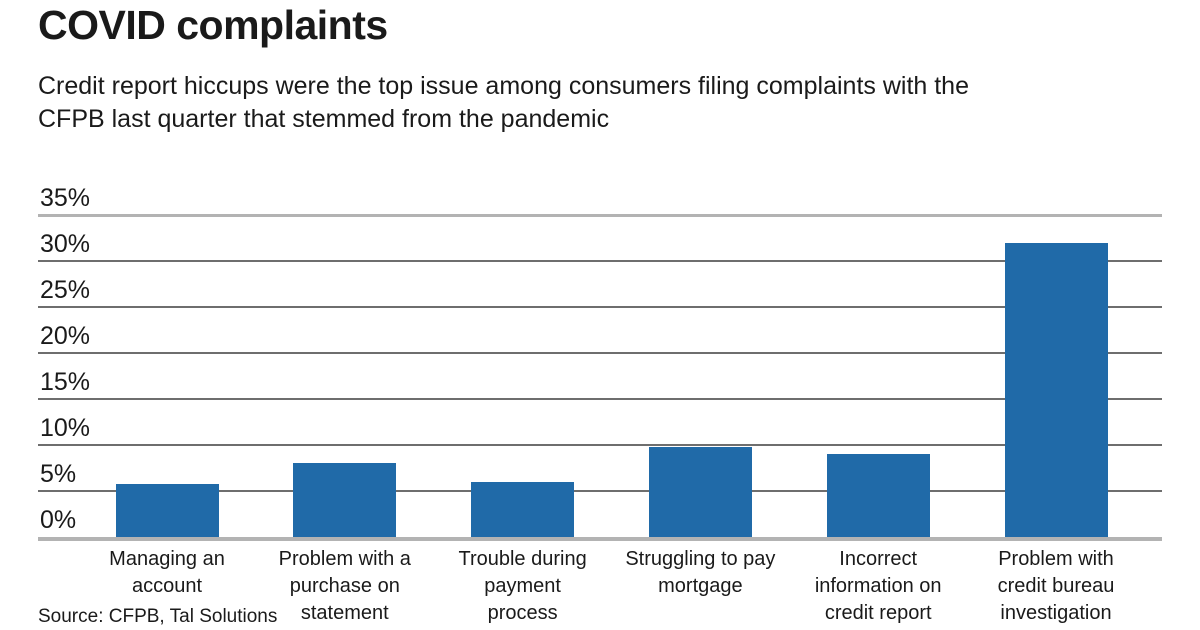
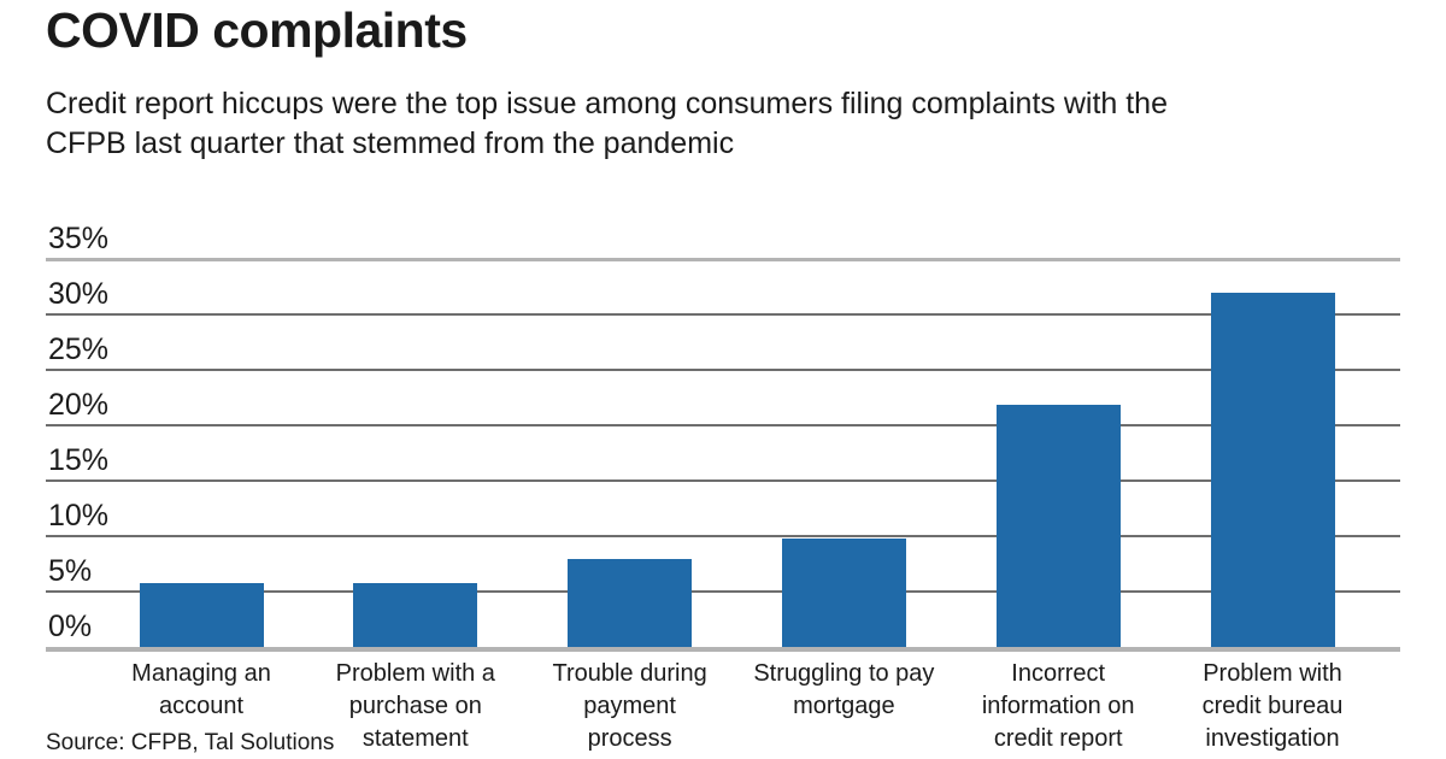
Problem with a purchase on statement: 8% -> 6%
Trouble during payment process: 6% -> 8%
Incorrect information on credit report: 9% -> 22%
